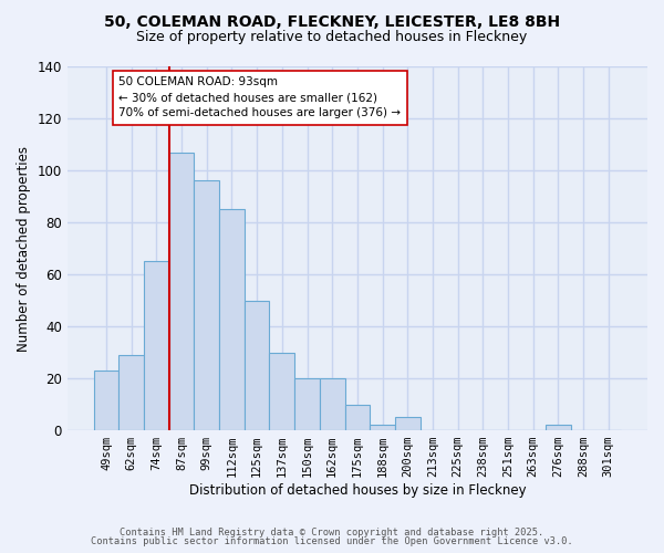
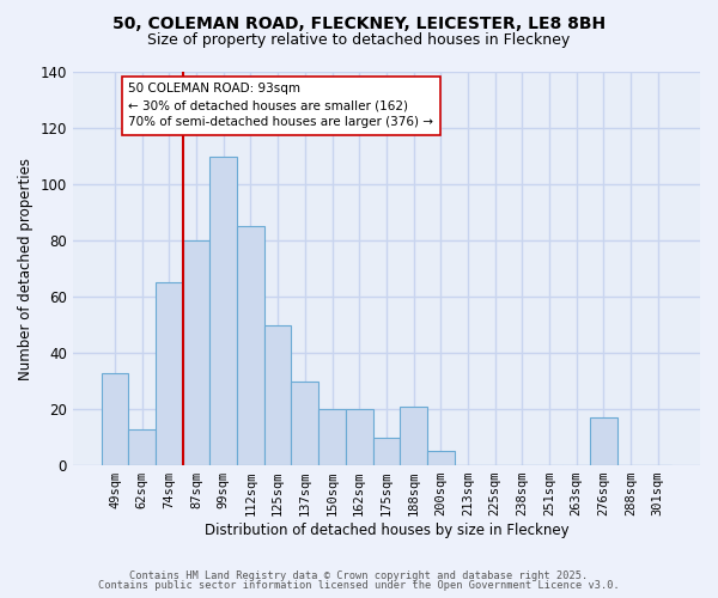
49sqm: 23 -> 33
62sqm: 29 -> 13
87sqm: 107 -> 80
99sqm: 96 -> 110
188sqm: 2 -> 21
276sqm: 2 -> 17
